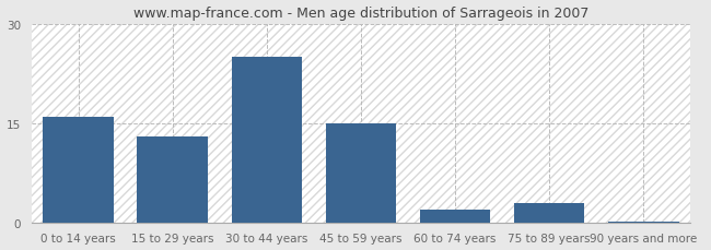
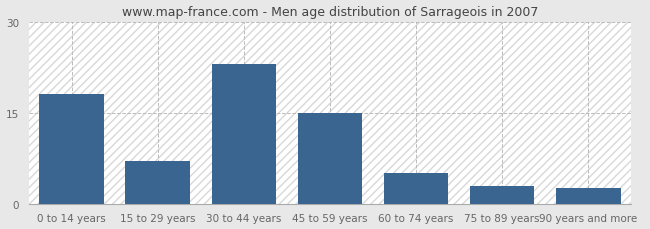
0 to 14 years: 16.0 -> 18.0
15 to 29 years: 13.0 -> 7.0
30 to 44 years: 25.0 -> 23.0
60 to 74 years: 2.0 -> 5.0
90 years and more: 0.2 -> 2.6
